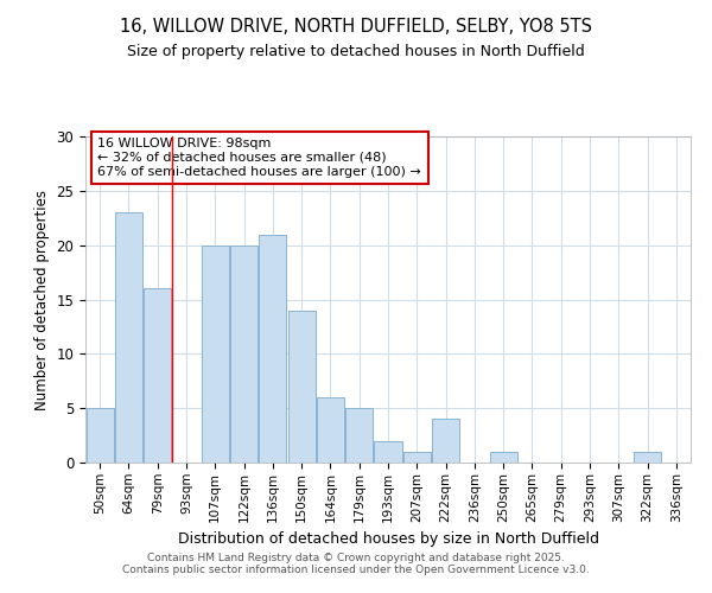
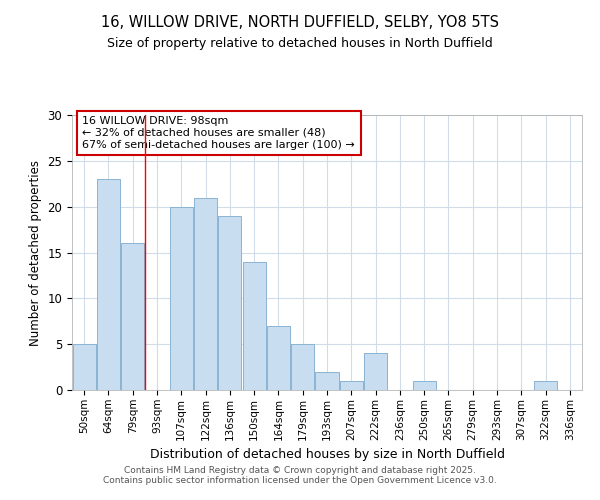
122sqm: 20 -> 21
136sqm: 21 -> 19
164sqm: 6 -> 7
